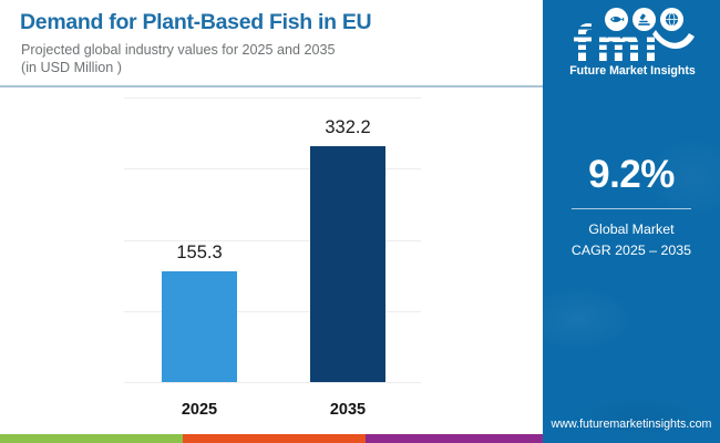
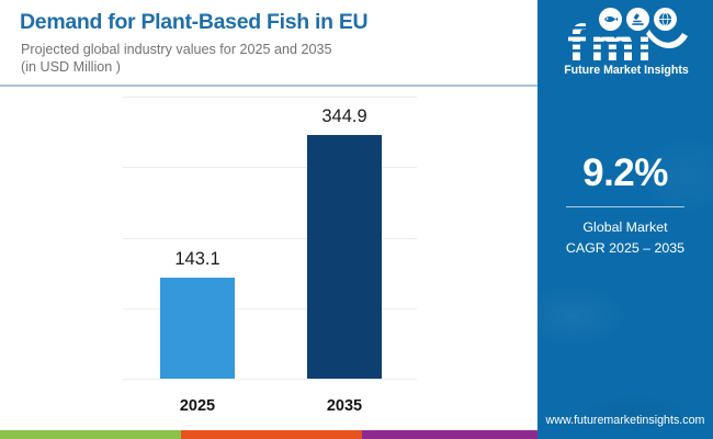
2025: 155.3 -> 143.1
2035: 332.2 -> 344.9
